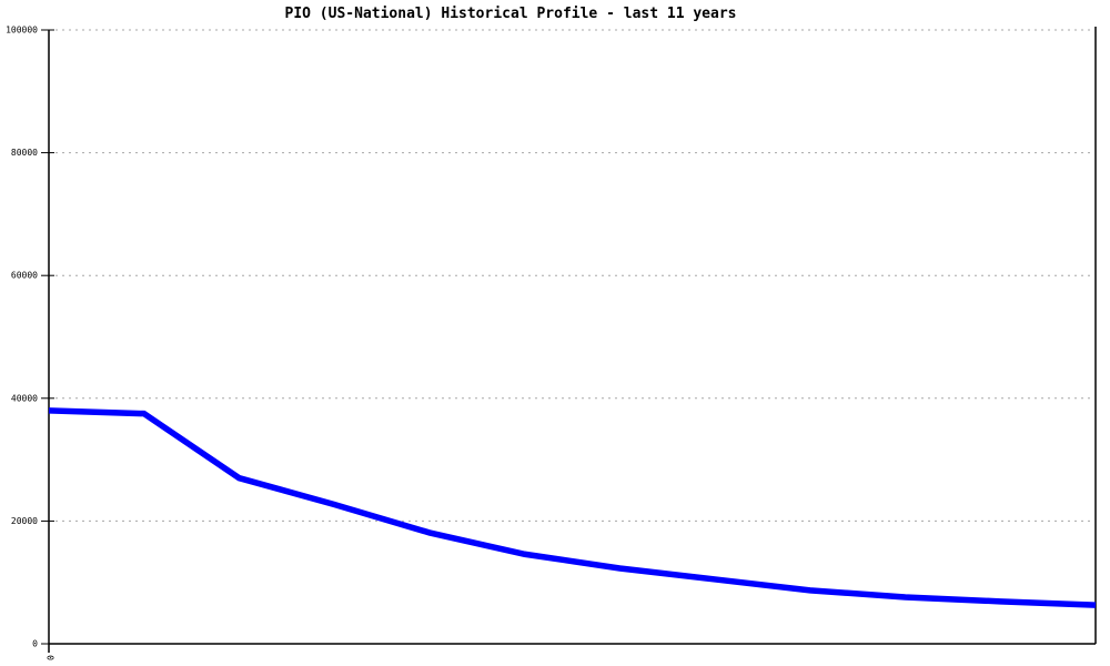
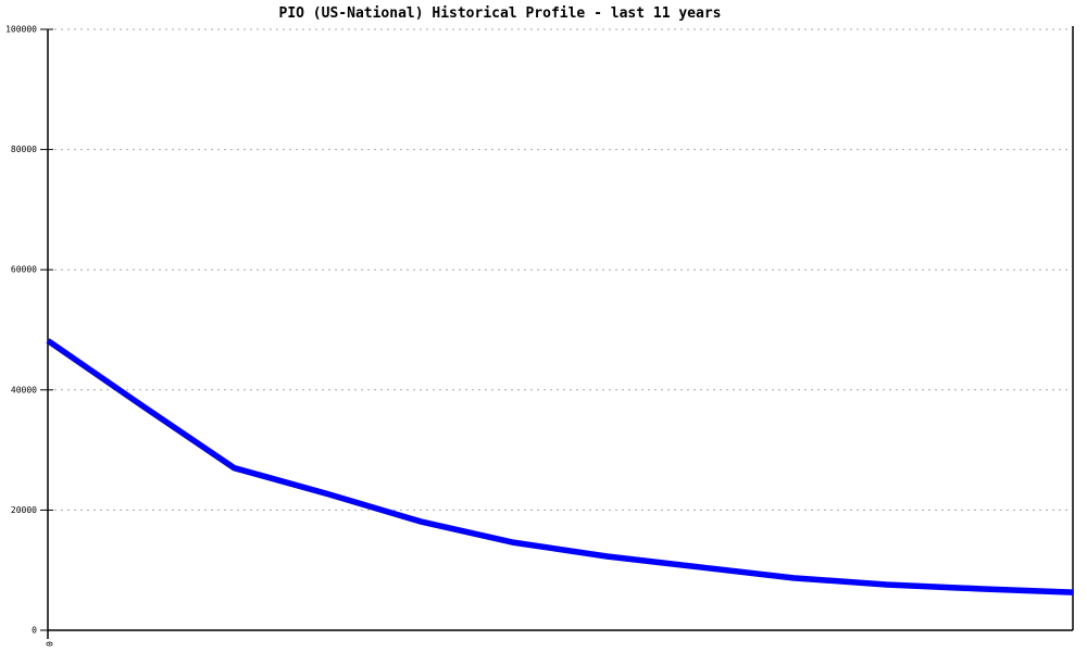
0: 38000 -> 48000
